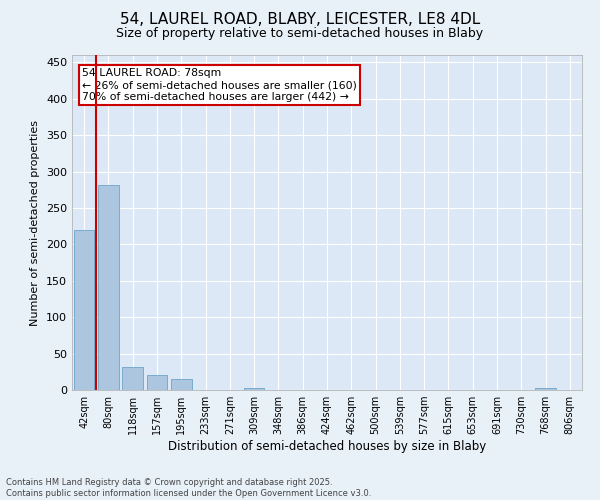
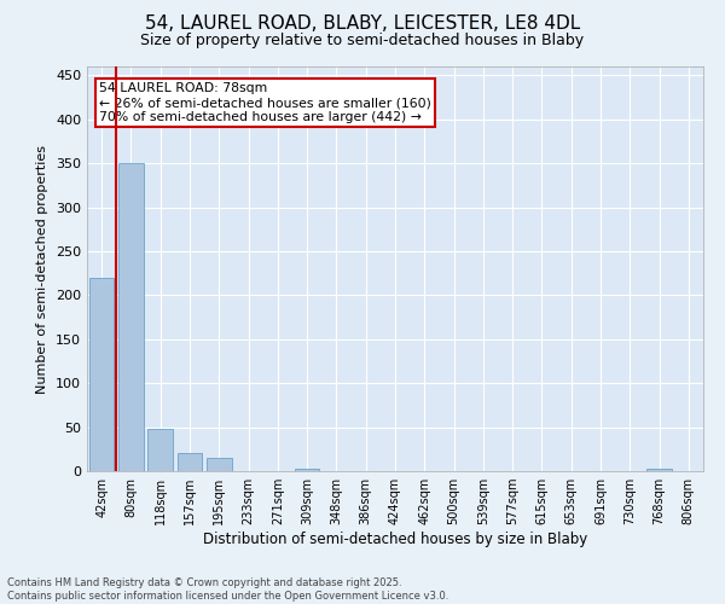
80sqm: 282 -> 350
118sqm: 32 -> 48
